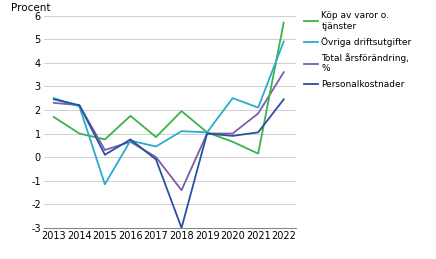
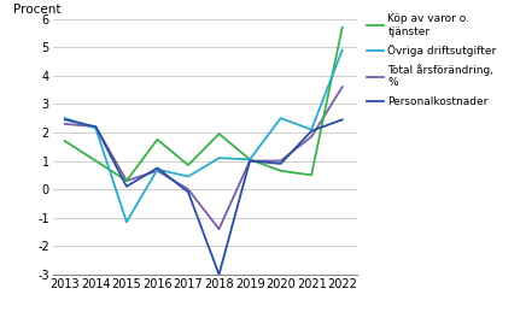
Köp av varor o. tjänster/2015: 0.75 -> 0.30
Köp av varor o. tjänster/2021: 0.15 -> 0.50
Personalkostnader/2021: 1.05 -> 2.05
